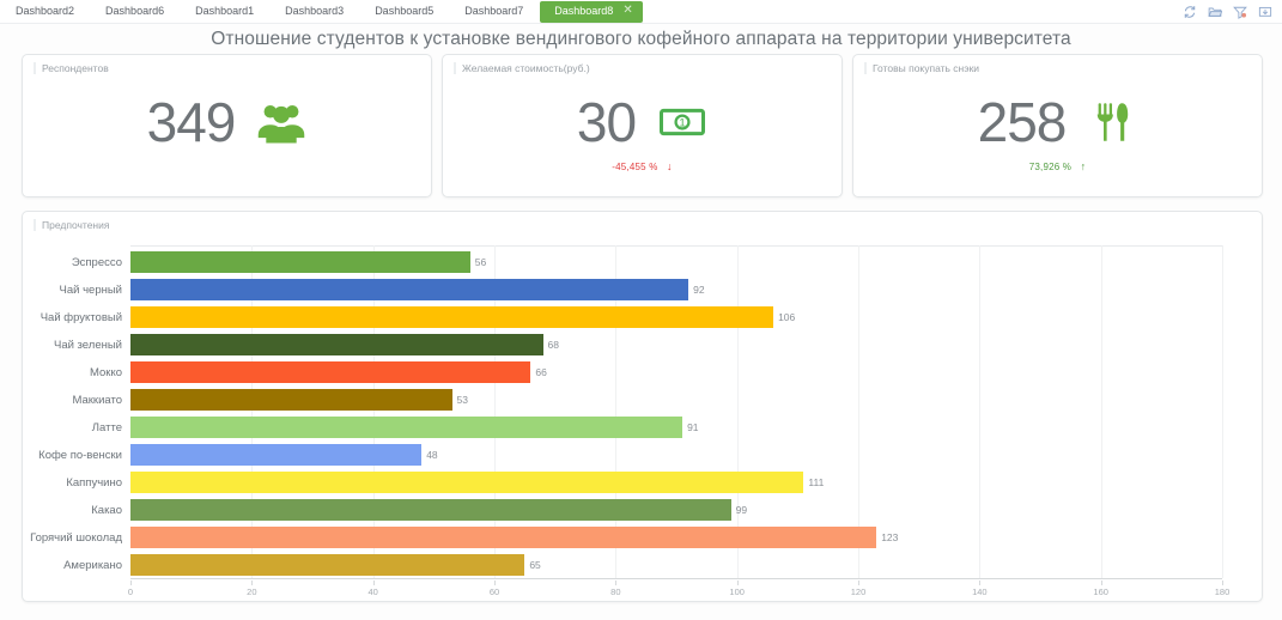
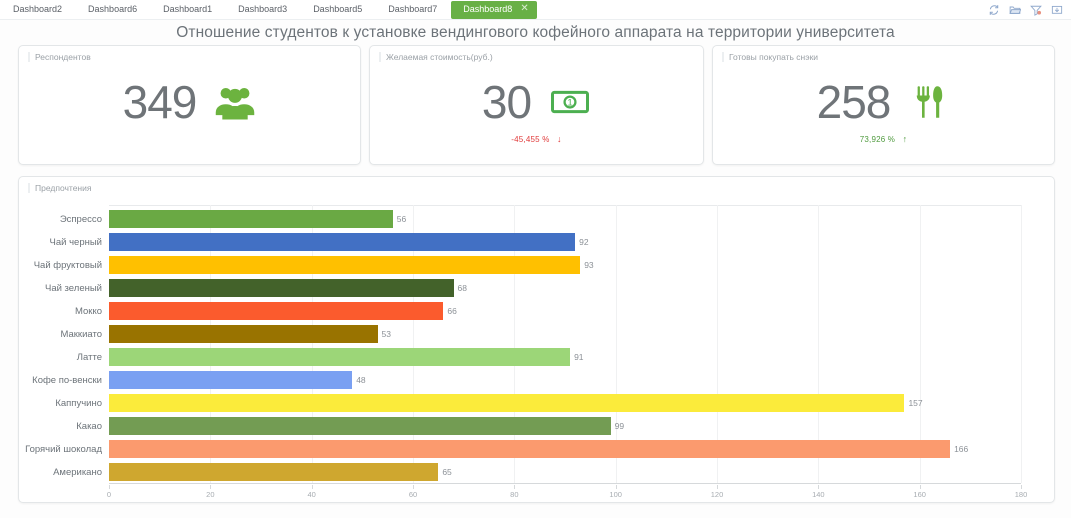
Чай фруктовый: 106 -> 93
Каппучино: 111 -> 157
Горячий шоколад: 123 -> 166
